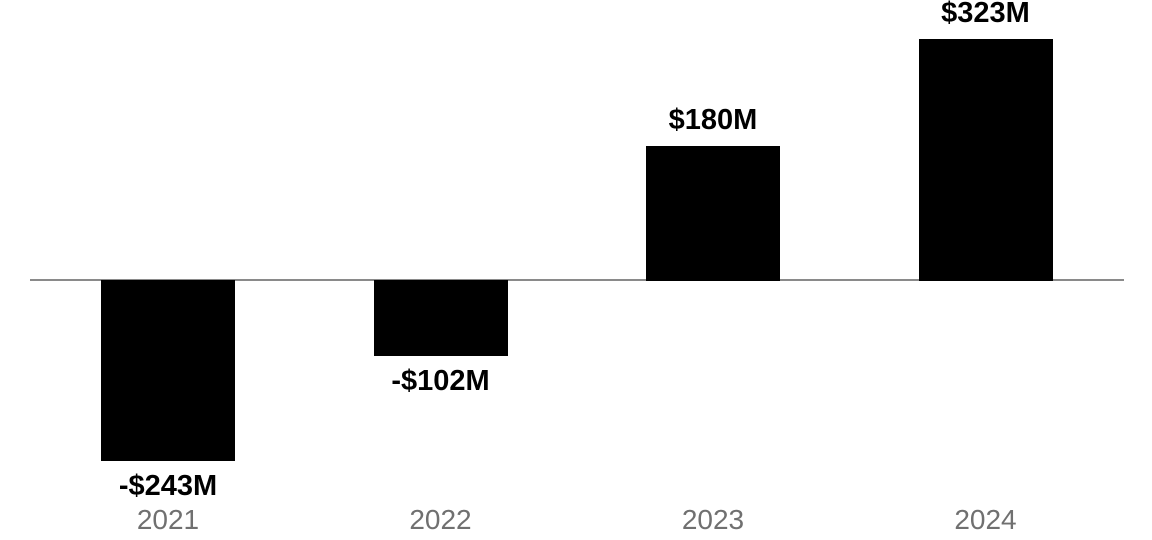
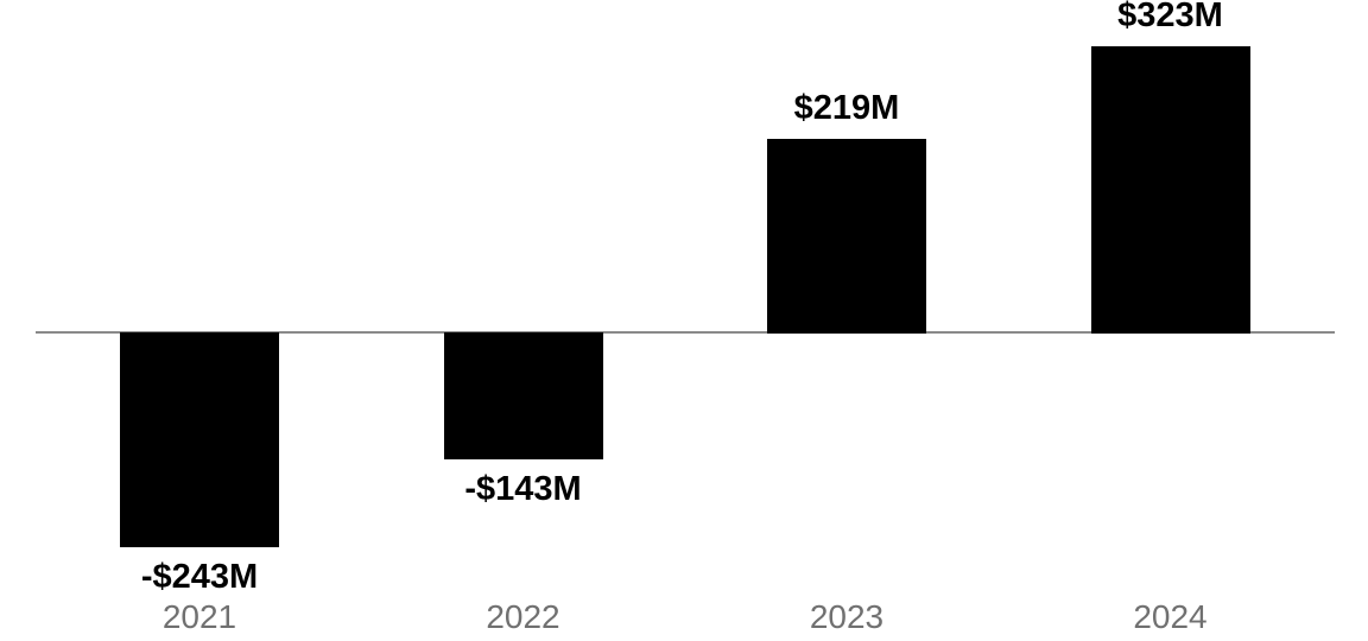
2022: -$102M -> -$143M
2023: $180M -> $219M
